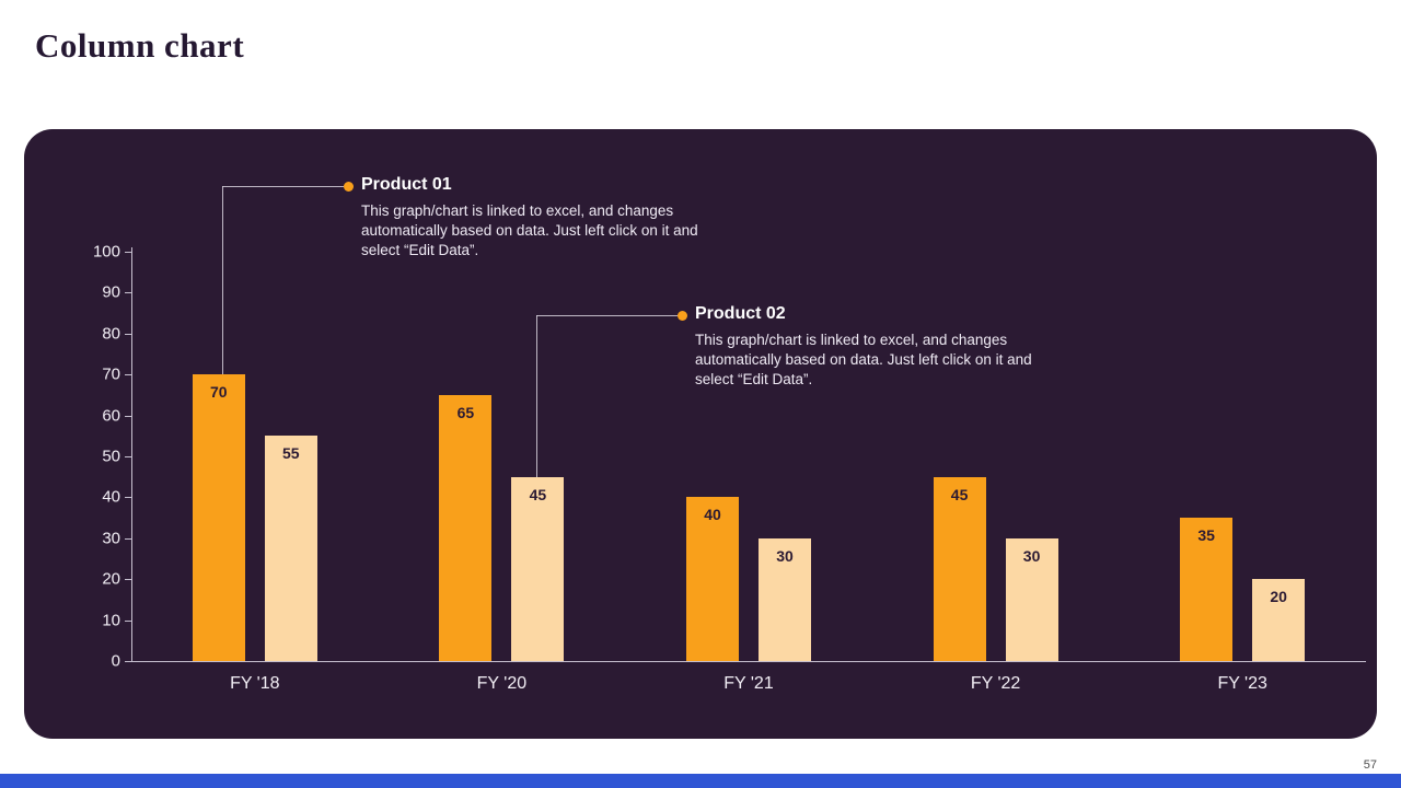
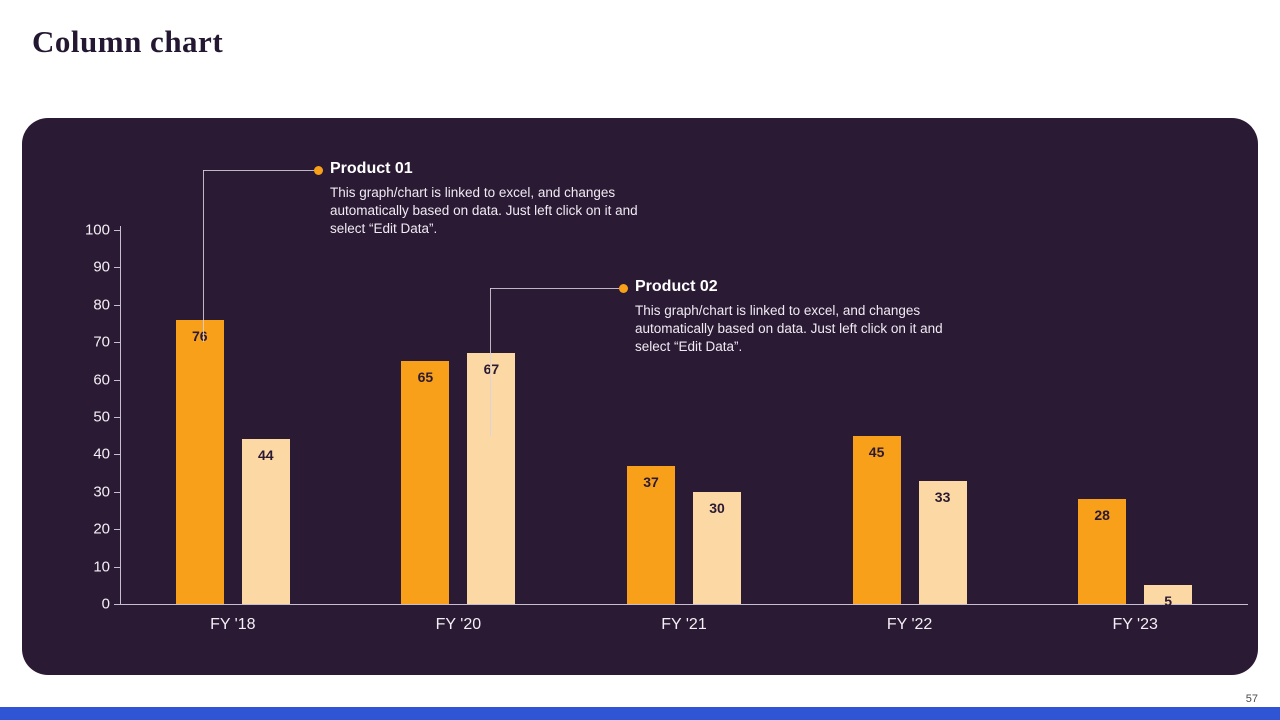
Product 01/FY '18: 70 -> 76
Product 02/FY '18: 55 -> 44
Product 02/FY '20: 45 -> 67
Product 01/FY '21: 40 -> 37
Product 02/FY '22: 30 -> 33
Product 01/FY '23: 35 -> 28
Product 02/FY '23: 20 -> 5
